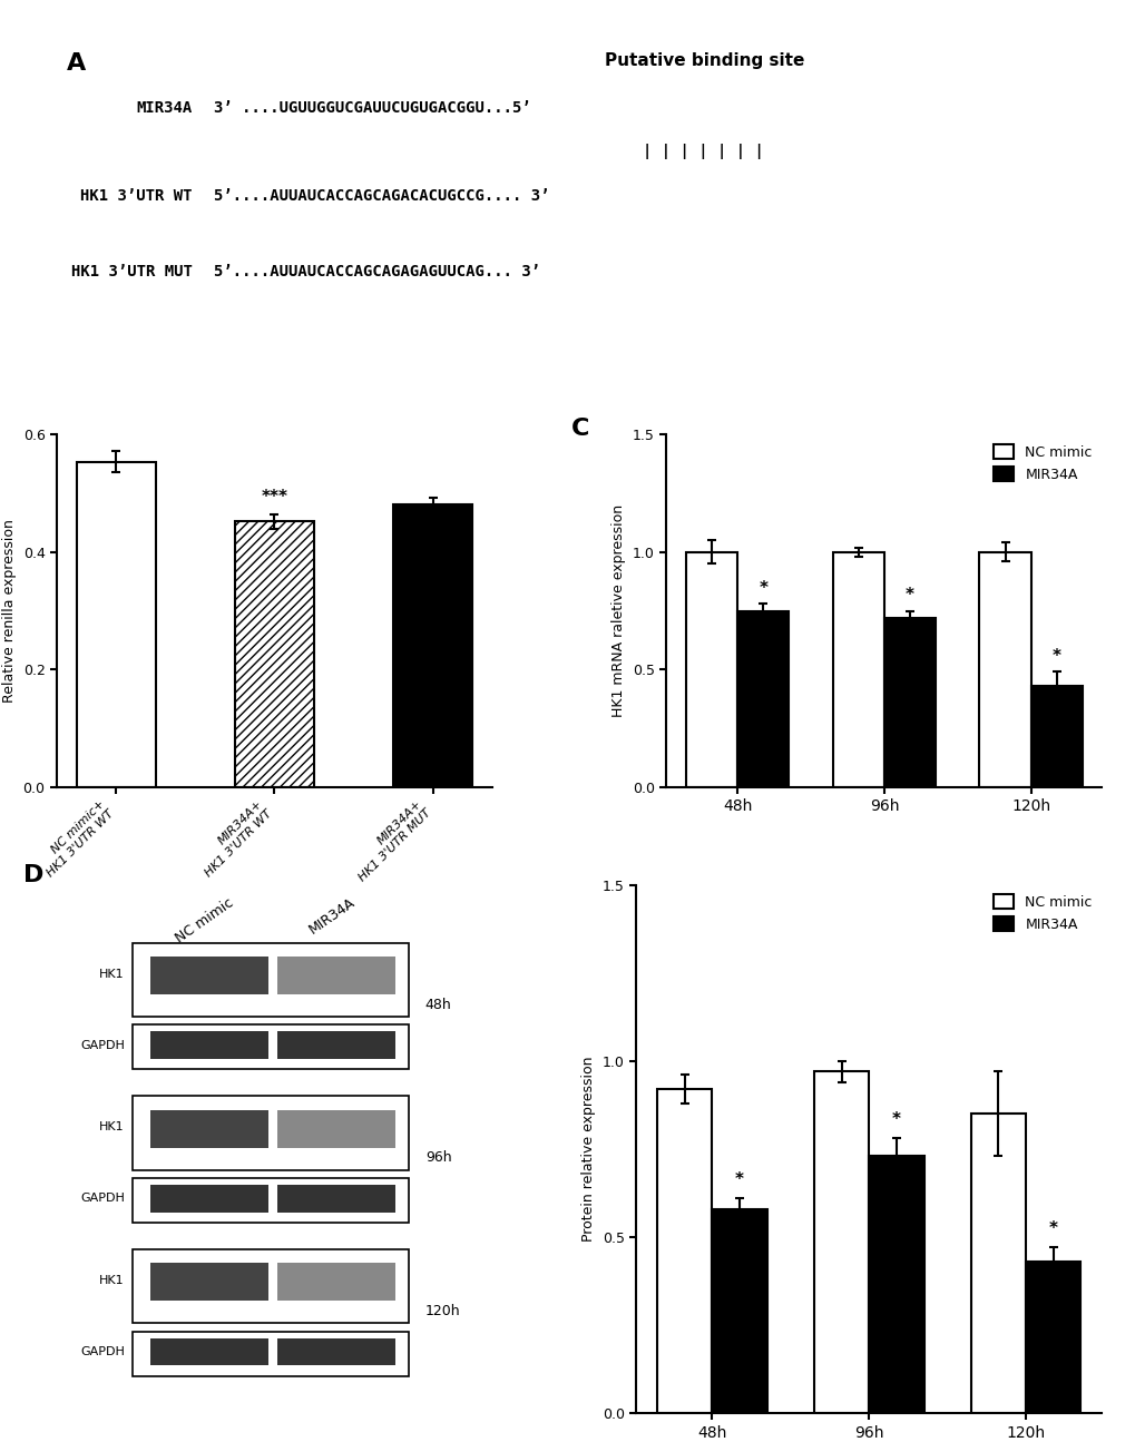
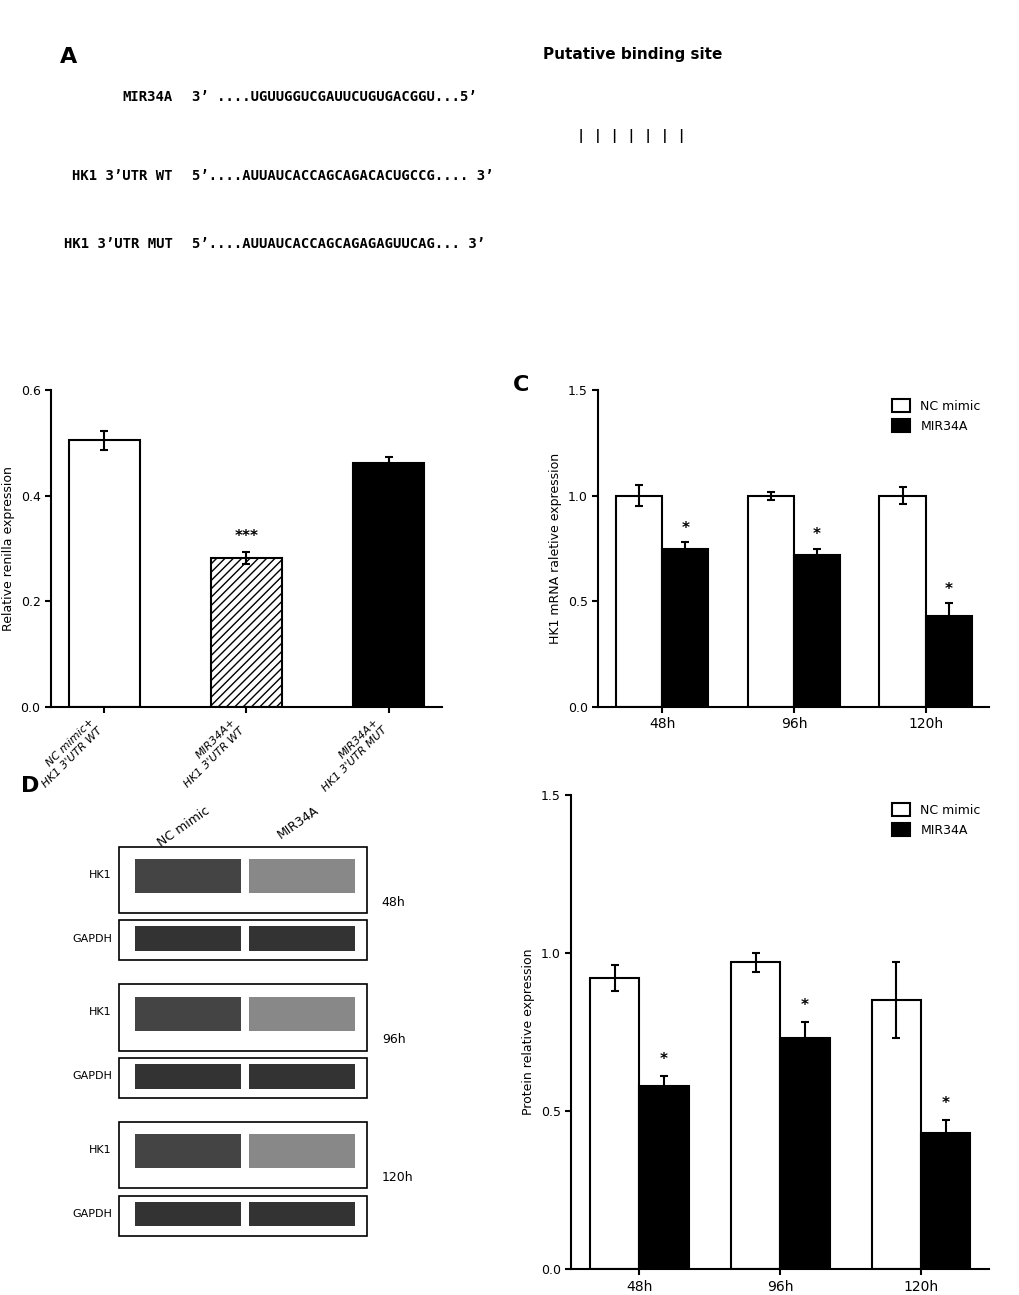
NC mimic+ HK1 3'UTR WT: 0.554 -> 0.505
MIR34A+ HK1 3'UTR WT: 0.452 -> 0.282
MIR34A+ HK1 3'UTR MUT: 0.482 -> 0.463
